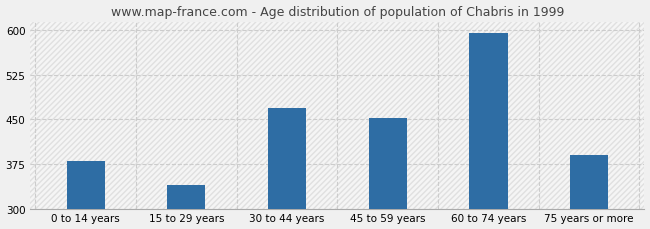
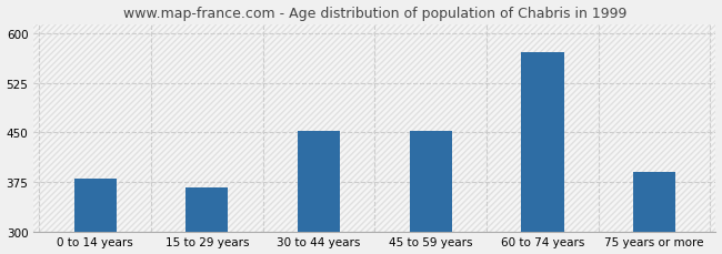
15 to 29 years: 340 -> 366
30 to 44 years: 470 -> 452
60 to 74 years: 595 -> 572
